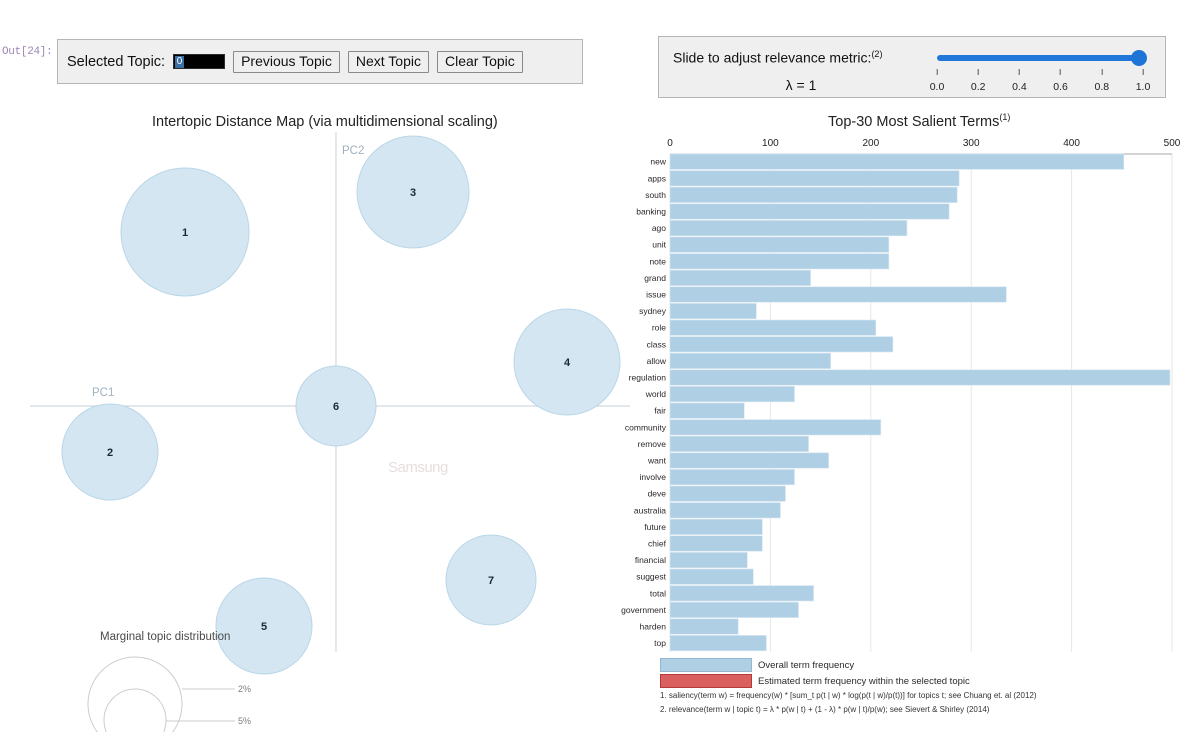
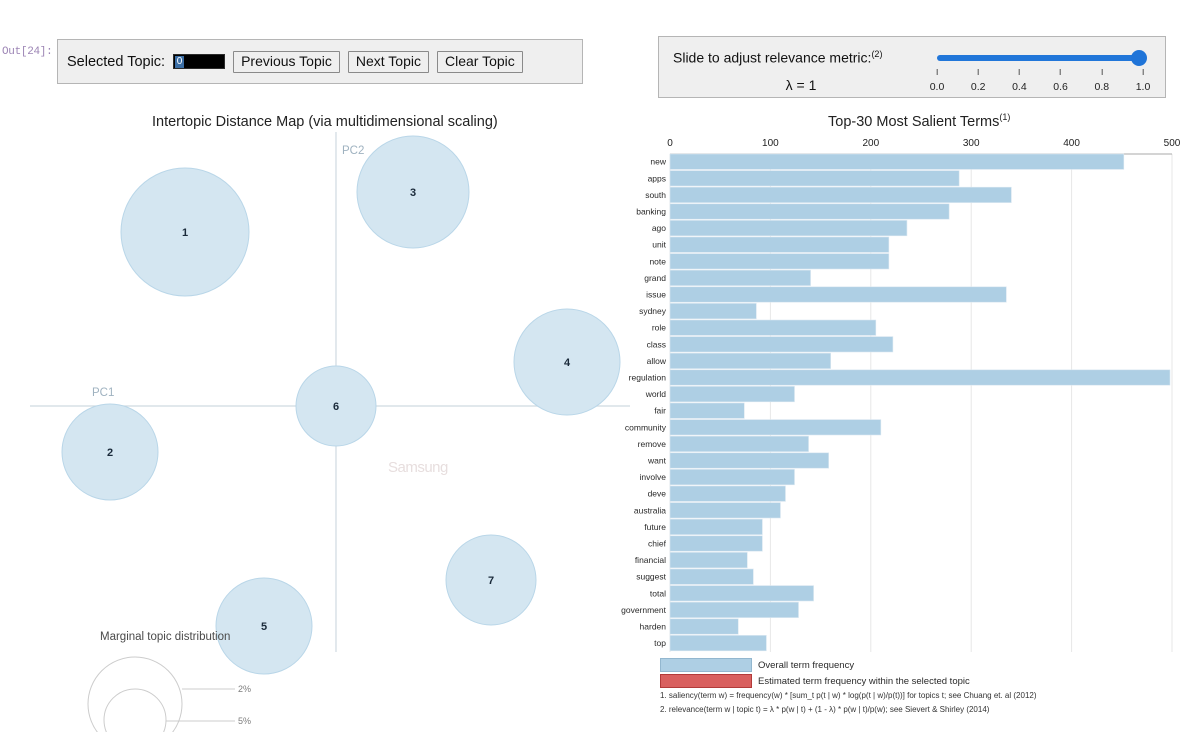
south: 290 -> 340
